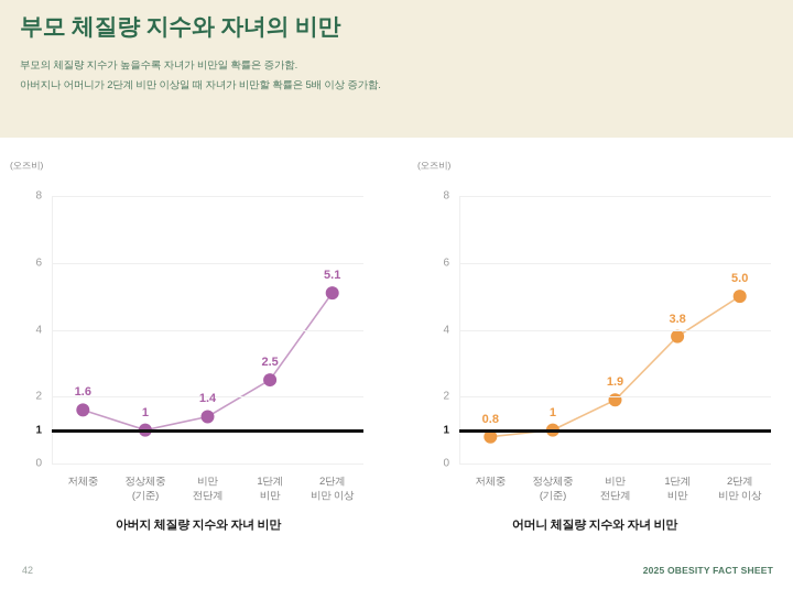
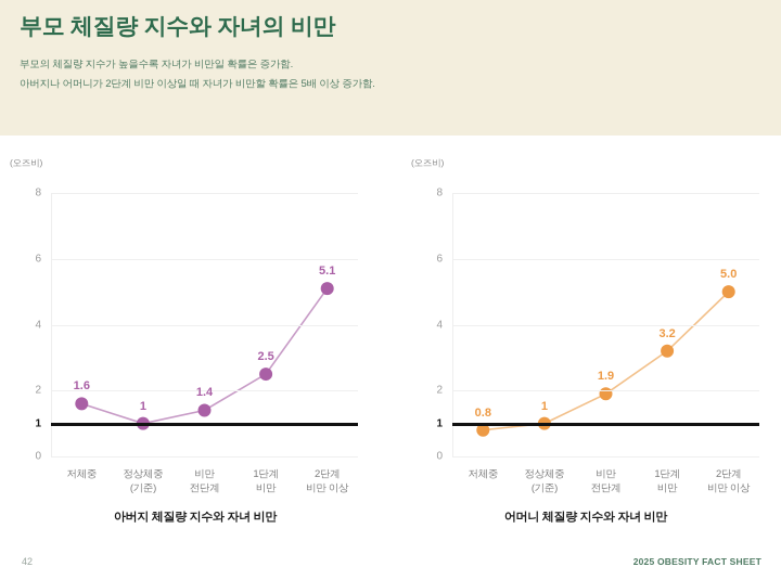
어머니 체질량 지수와 자녀 비만/1단계 비만: 3.8 -> 3.2
